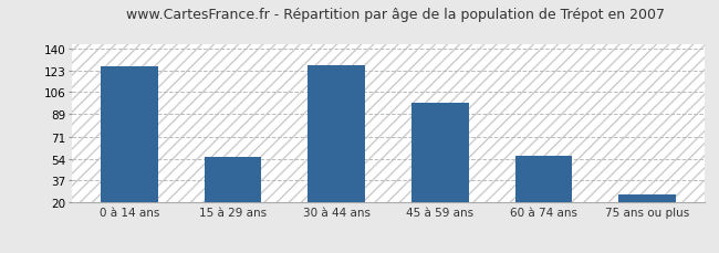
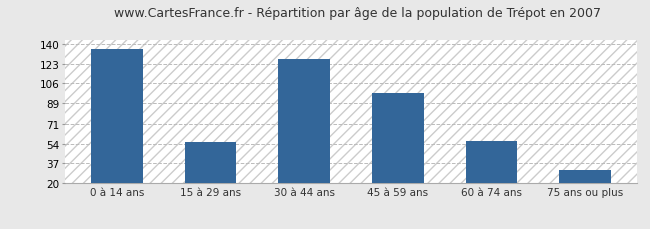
0 à 14 ans: 126 -> 136
75 ans ou plus: 26 -> 31
